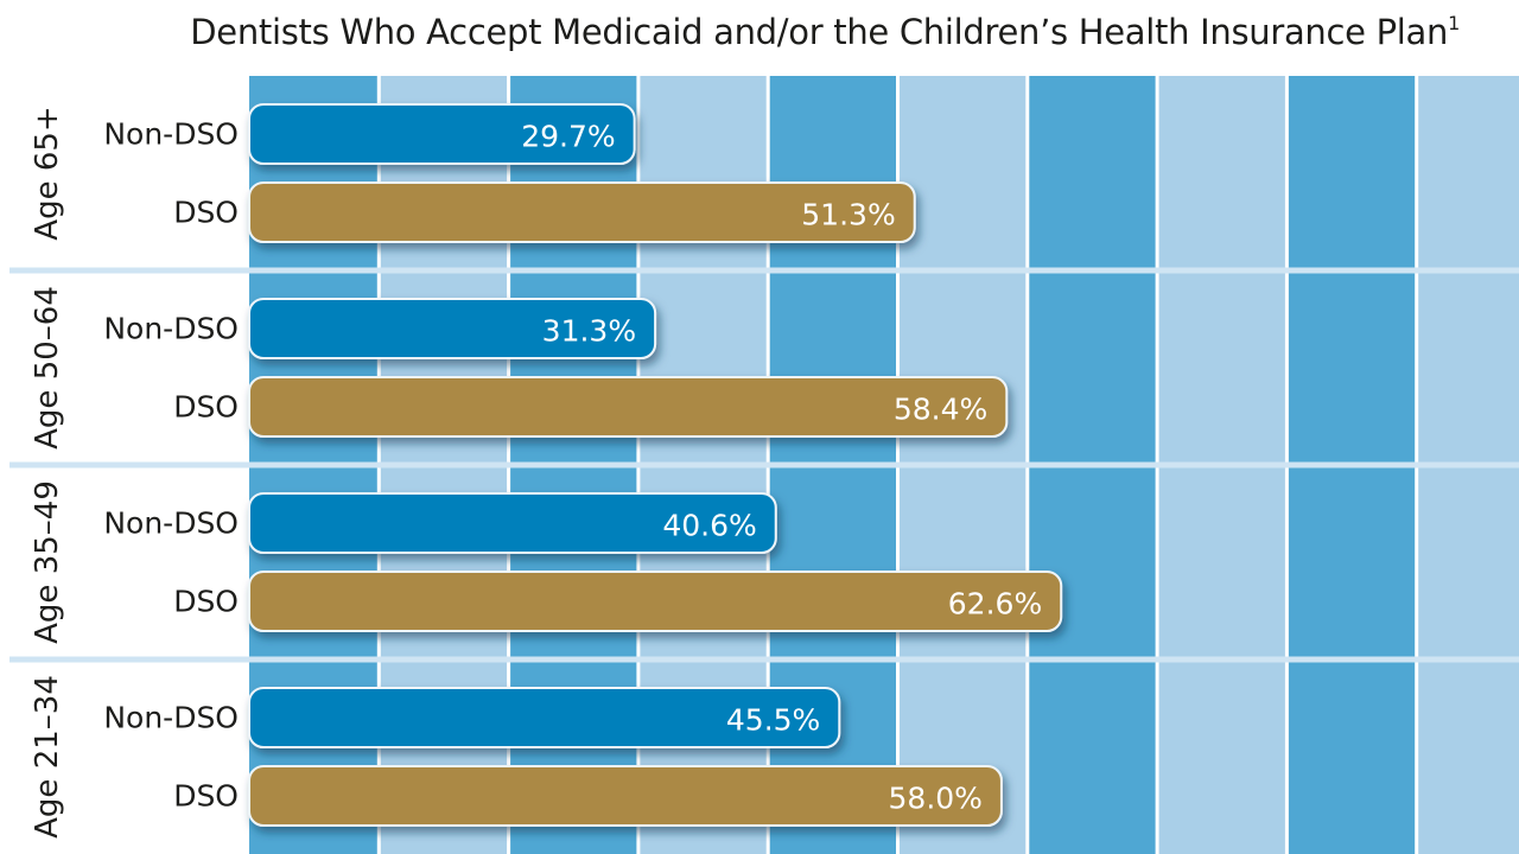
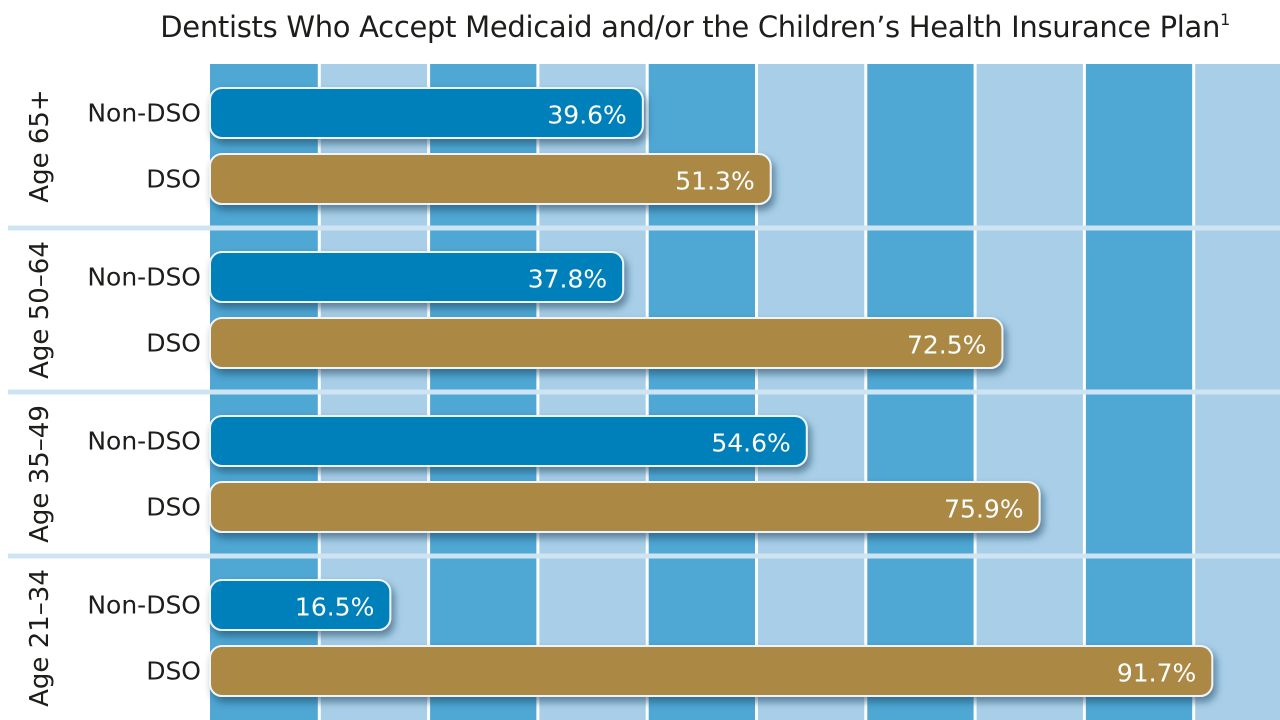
Non-DSO/Age 65+: 29.7% -> 39.6%
Non-DSO/Age 50–64: 31.3% -> 37.8%
DSO/Age 50–64: 58.4% -> 72.5%
Non-DSO/Age 35–49: 40.6% -> 54.6%
DSO/Age 35–49: 62.6% -> 75.9%
Non-DSO/Age 21–34: 45.5% -> 16.5%
DSO/Age 21–34: 58.0% -> 91.7%
